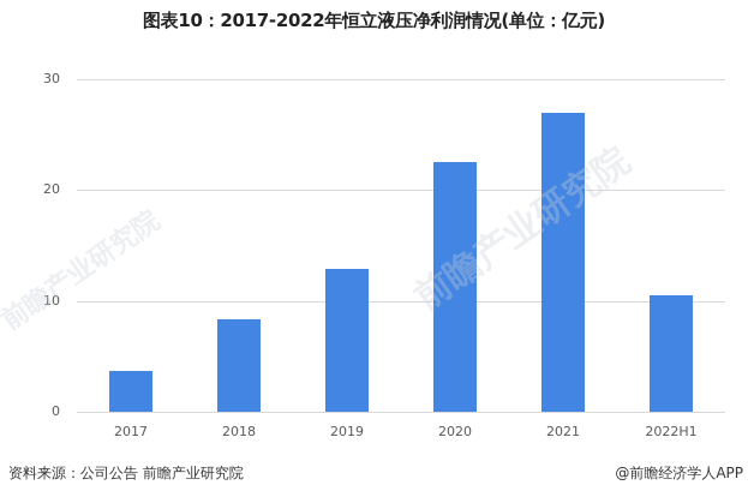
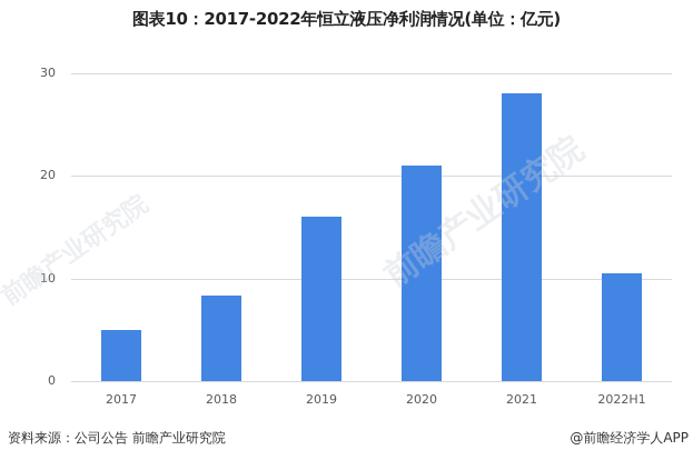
2017: 4 -> 5
2019: 13 -> 16
2020: 22 -> 21
2021: 27 -> 28
